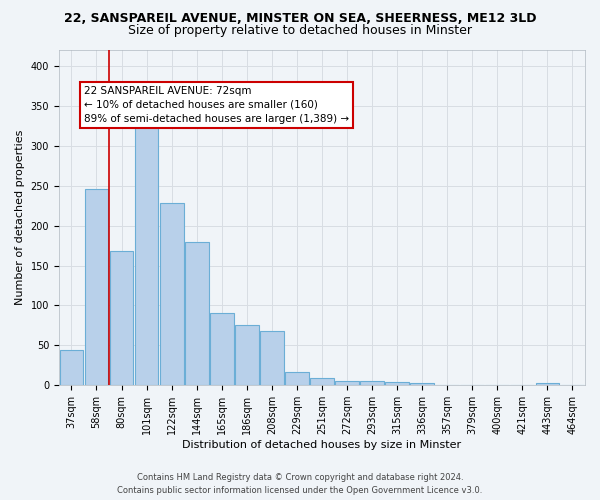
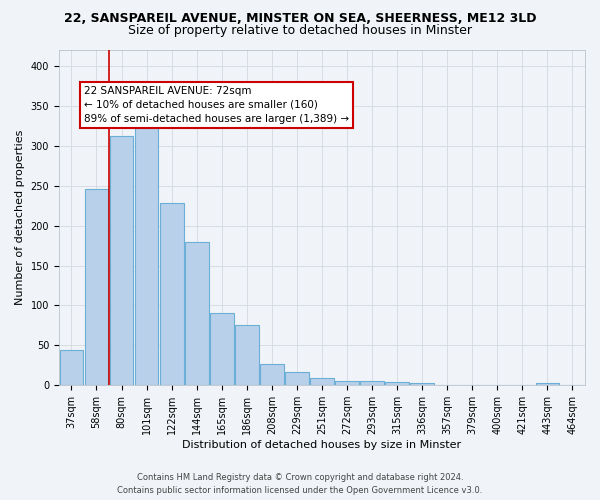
80sqm: 168 -> 312
208sqm: 68 -> 26
